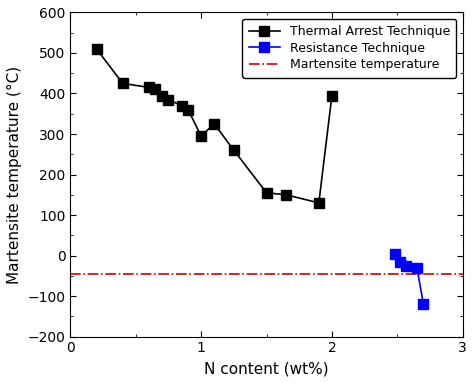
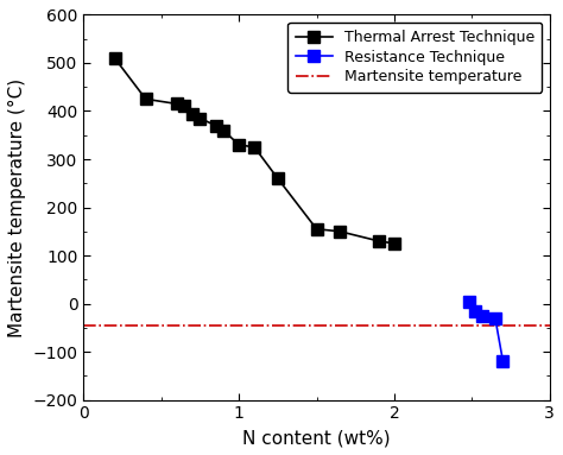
Thermal Arrest Technique/1: 295 -> 330
Thermal Arrest Technique/2: 395 -> 125
